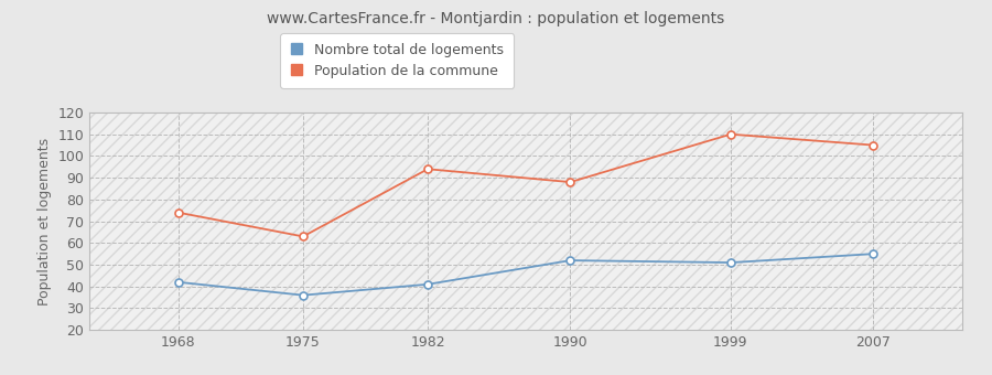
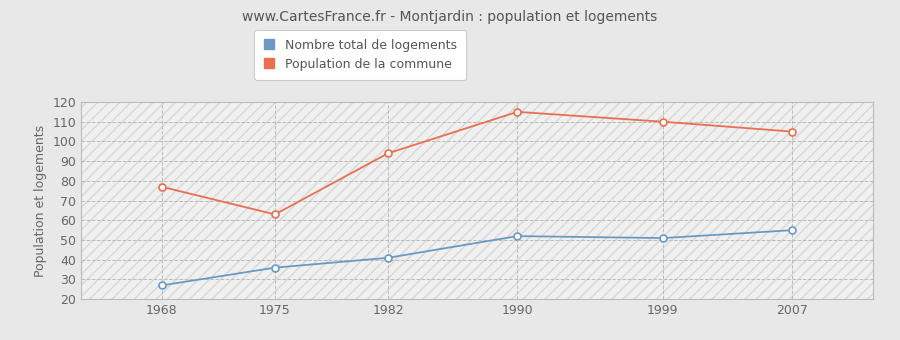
Nombre total de logements/1968: 42 -> 27
Population de la commune/1968: 74 -> 77
Population de la commune/1990: 88 -> 115
